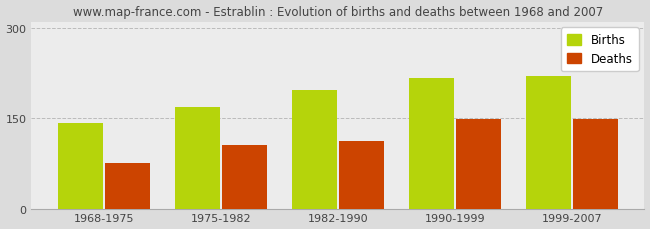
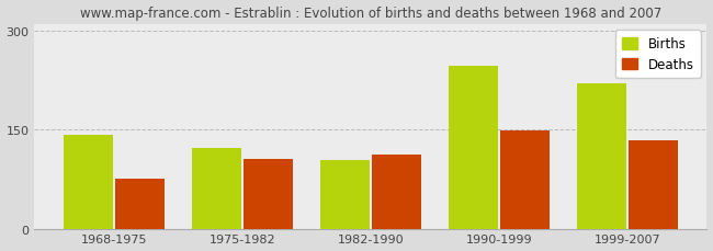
Births/1975-1982: 168 -> 122
Births/1982-1990: 196 -> 104
Births/1990-1999: 216 -> 246
Deaths/1999-2007: 148 -> 134
